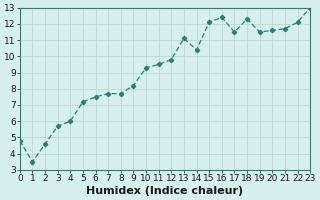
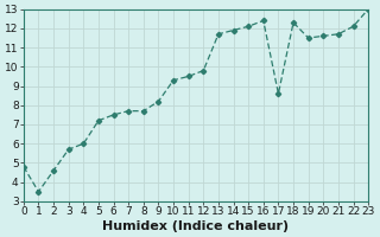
13: 11.1 -> 11.7
14: 10.4 -> 11.9
17: 11.5 -> 8.6
